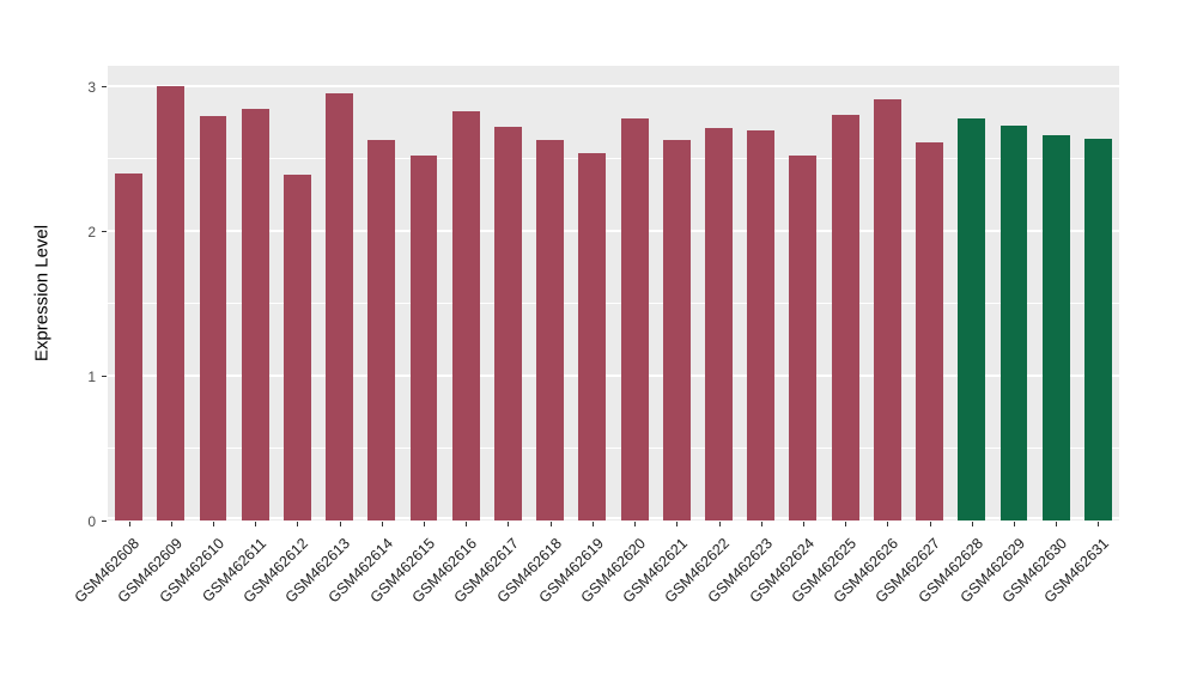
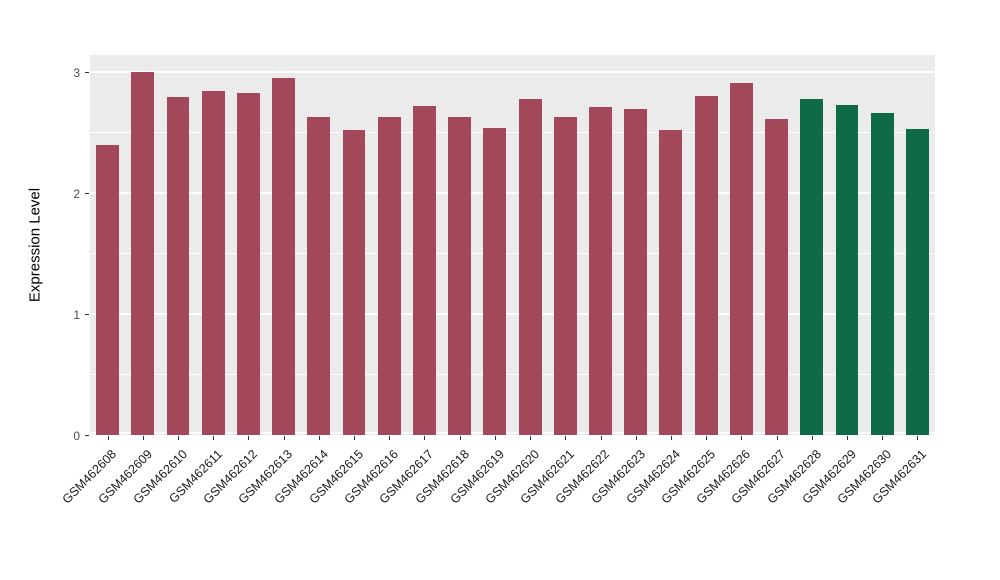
GSM462612: 2.39 -> 2.83
GSM462616: 2.83 -> 2.63
GSM462631: 2.64 -> 2.53
